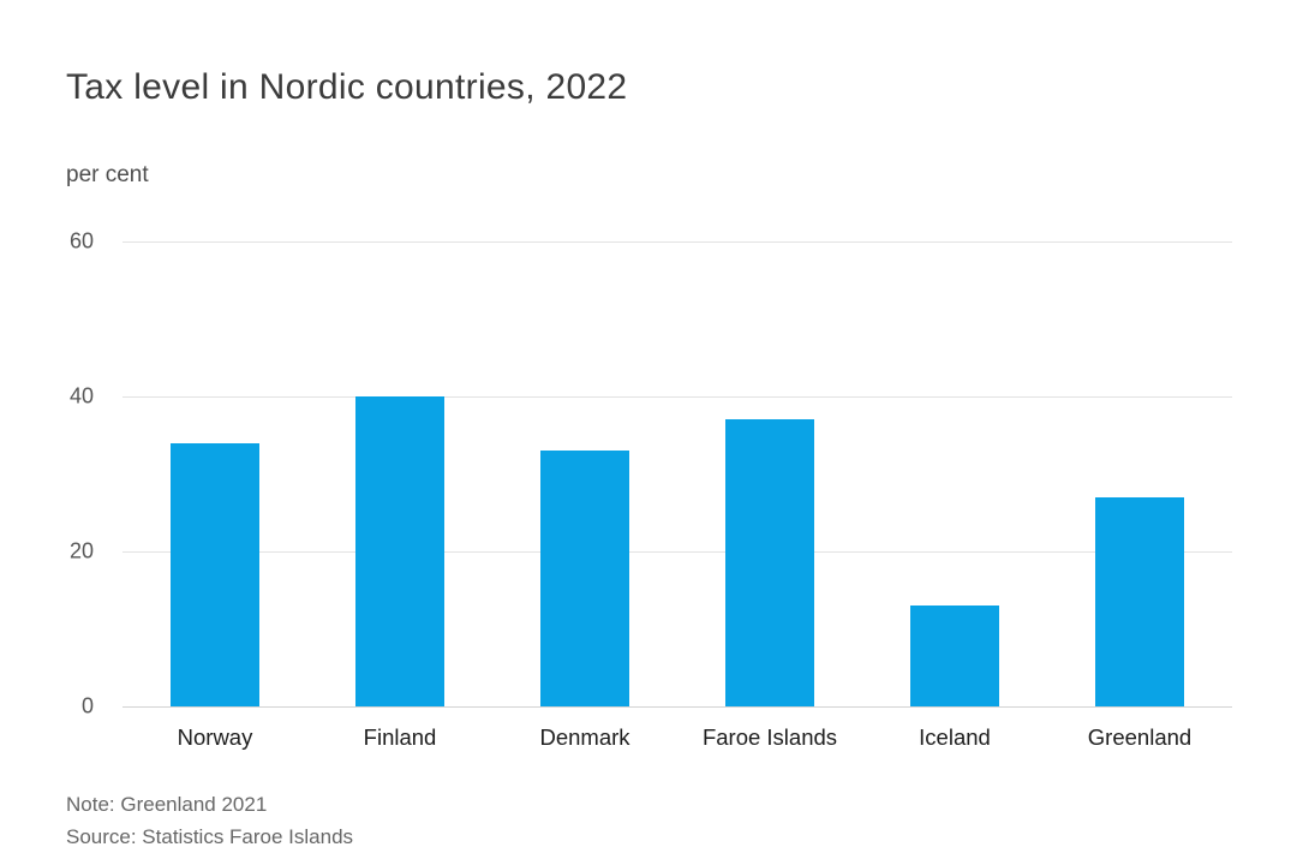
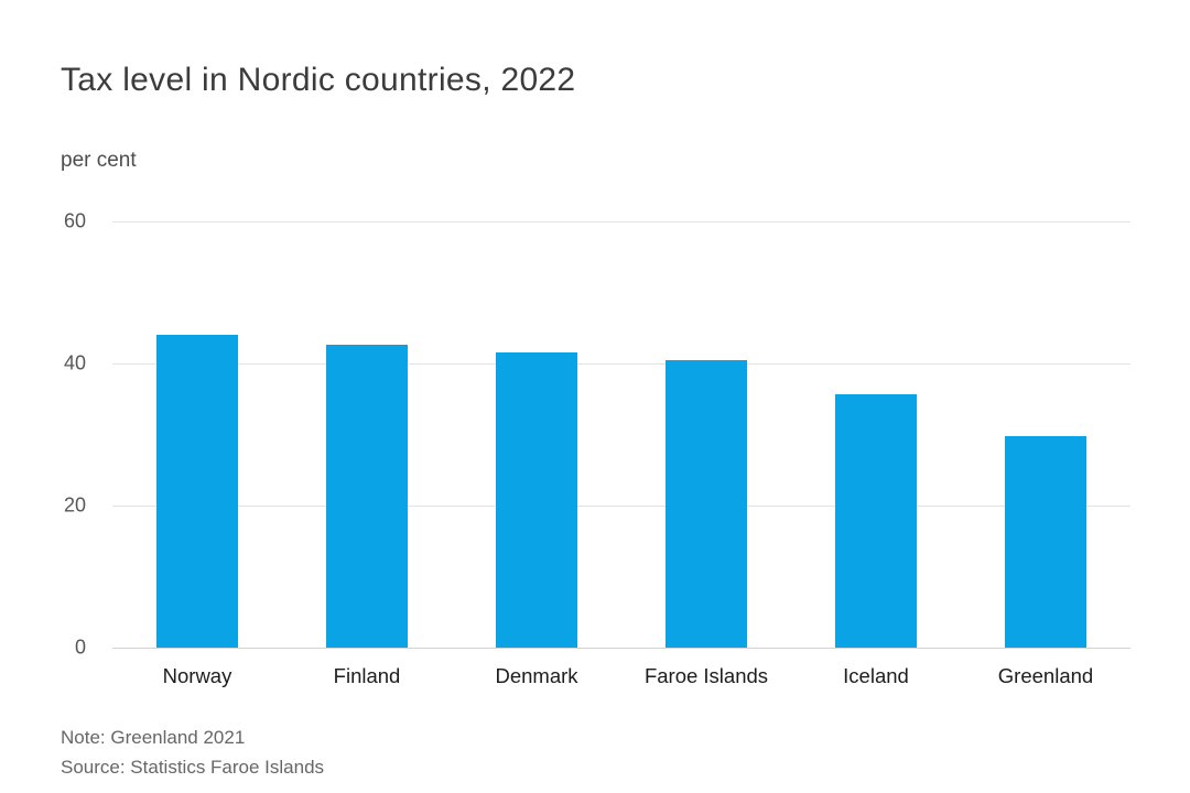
Norway: 34 -> 44
Finland: 40 -> 43
Denmark: 33 -> 42
Faroe Islands: 37 -> 40
Iceland: 13 -> 36
Greenland: 27 -> 30
